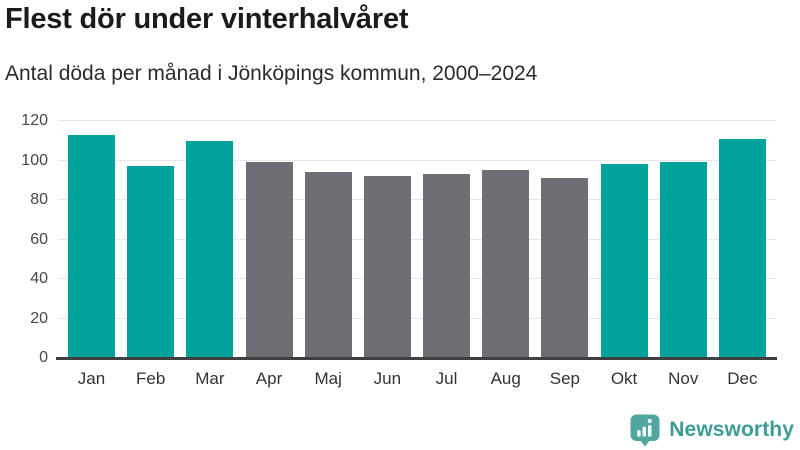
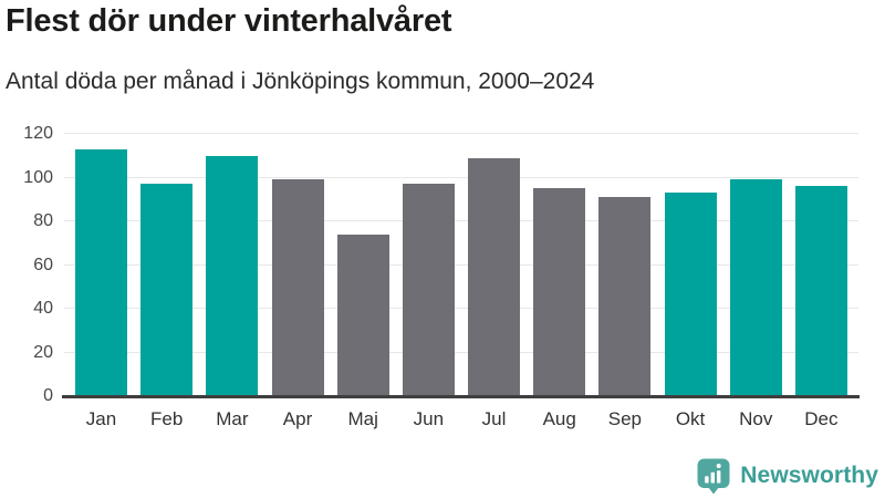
Maj: 94 -> 74
Jun: 92 -> 97
Jul: 93 -> 109
Okt: 98 -> 93
Dec: 111 -> 96
